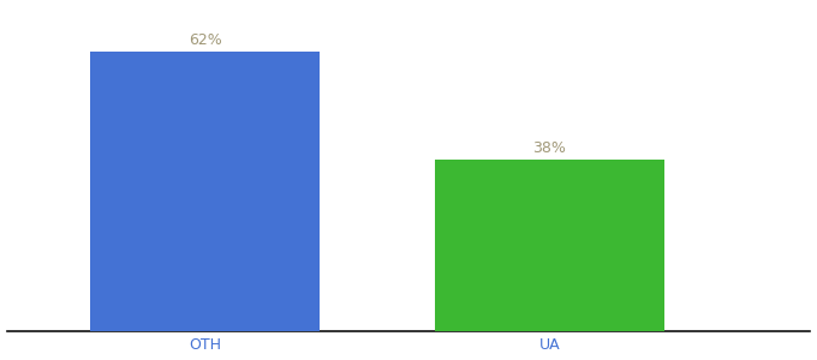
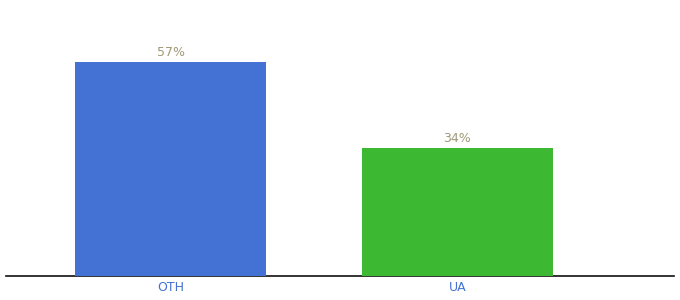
OTH: 62% -> 57%
UA: 38% -> 34%
